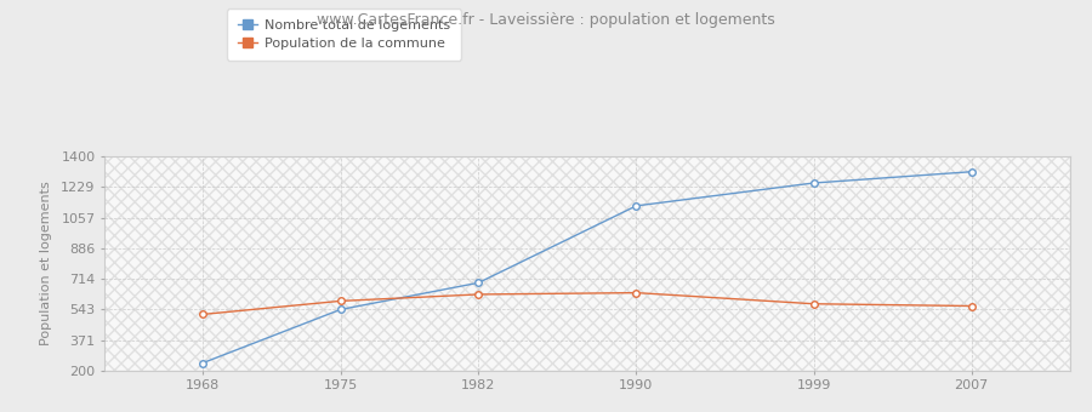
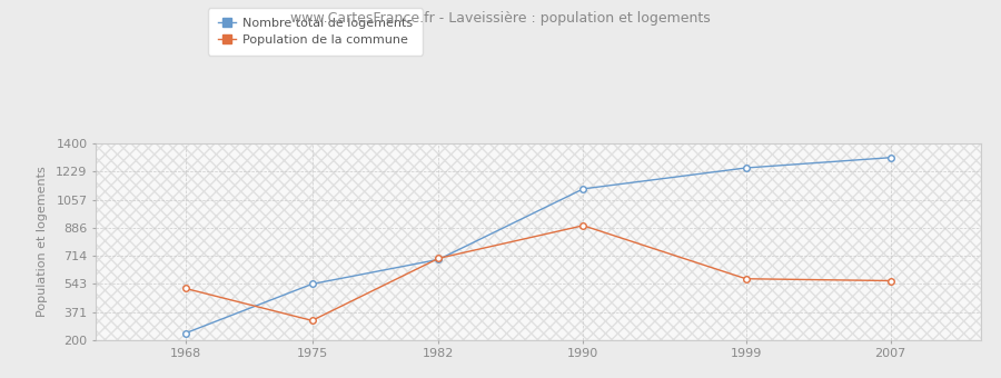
Population de la commune/1975: 590 -> 320
Population de la commune/1982: 630 -> 700
Population de la commune/1990: 640 -> 900
